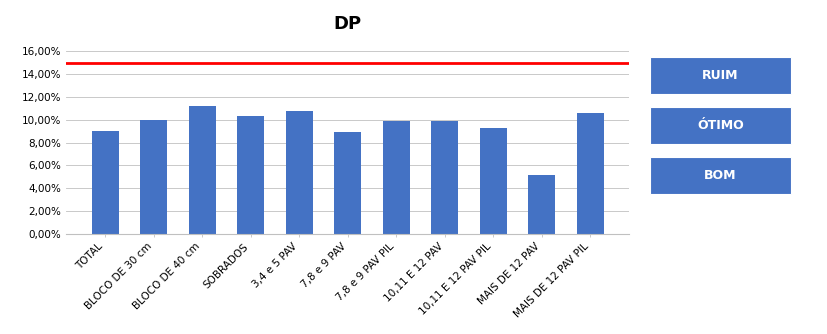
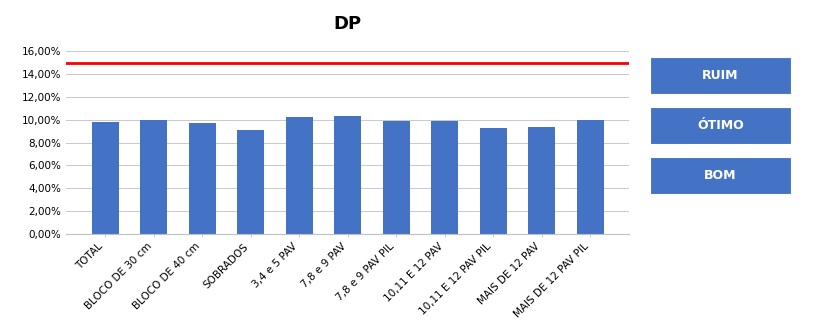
TOTAL: 9,0% -> 9,8%
BLOCO DE 40 cm: 11,2% -> 9,7%
SOBRADOS: 10,3% -> 9,1%
3,4 e 5 PAV: 10,8% -> 10,2%
7,8 e 9 PAV: 8,9% -> 10,3%
MAIS DE 12 PAV: 5,2% -> 9,3%
MAIS DE 12 PAV PIL: 10,6% -> 10,0%
